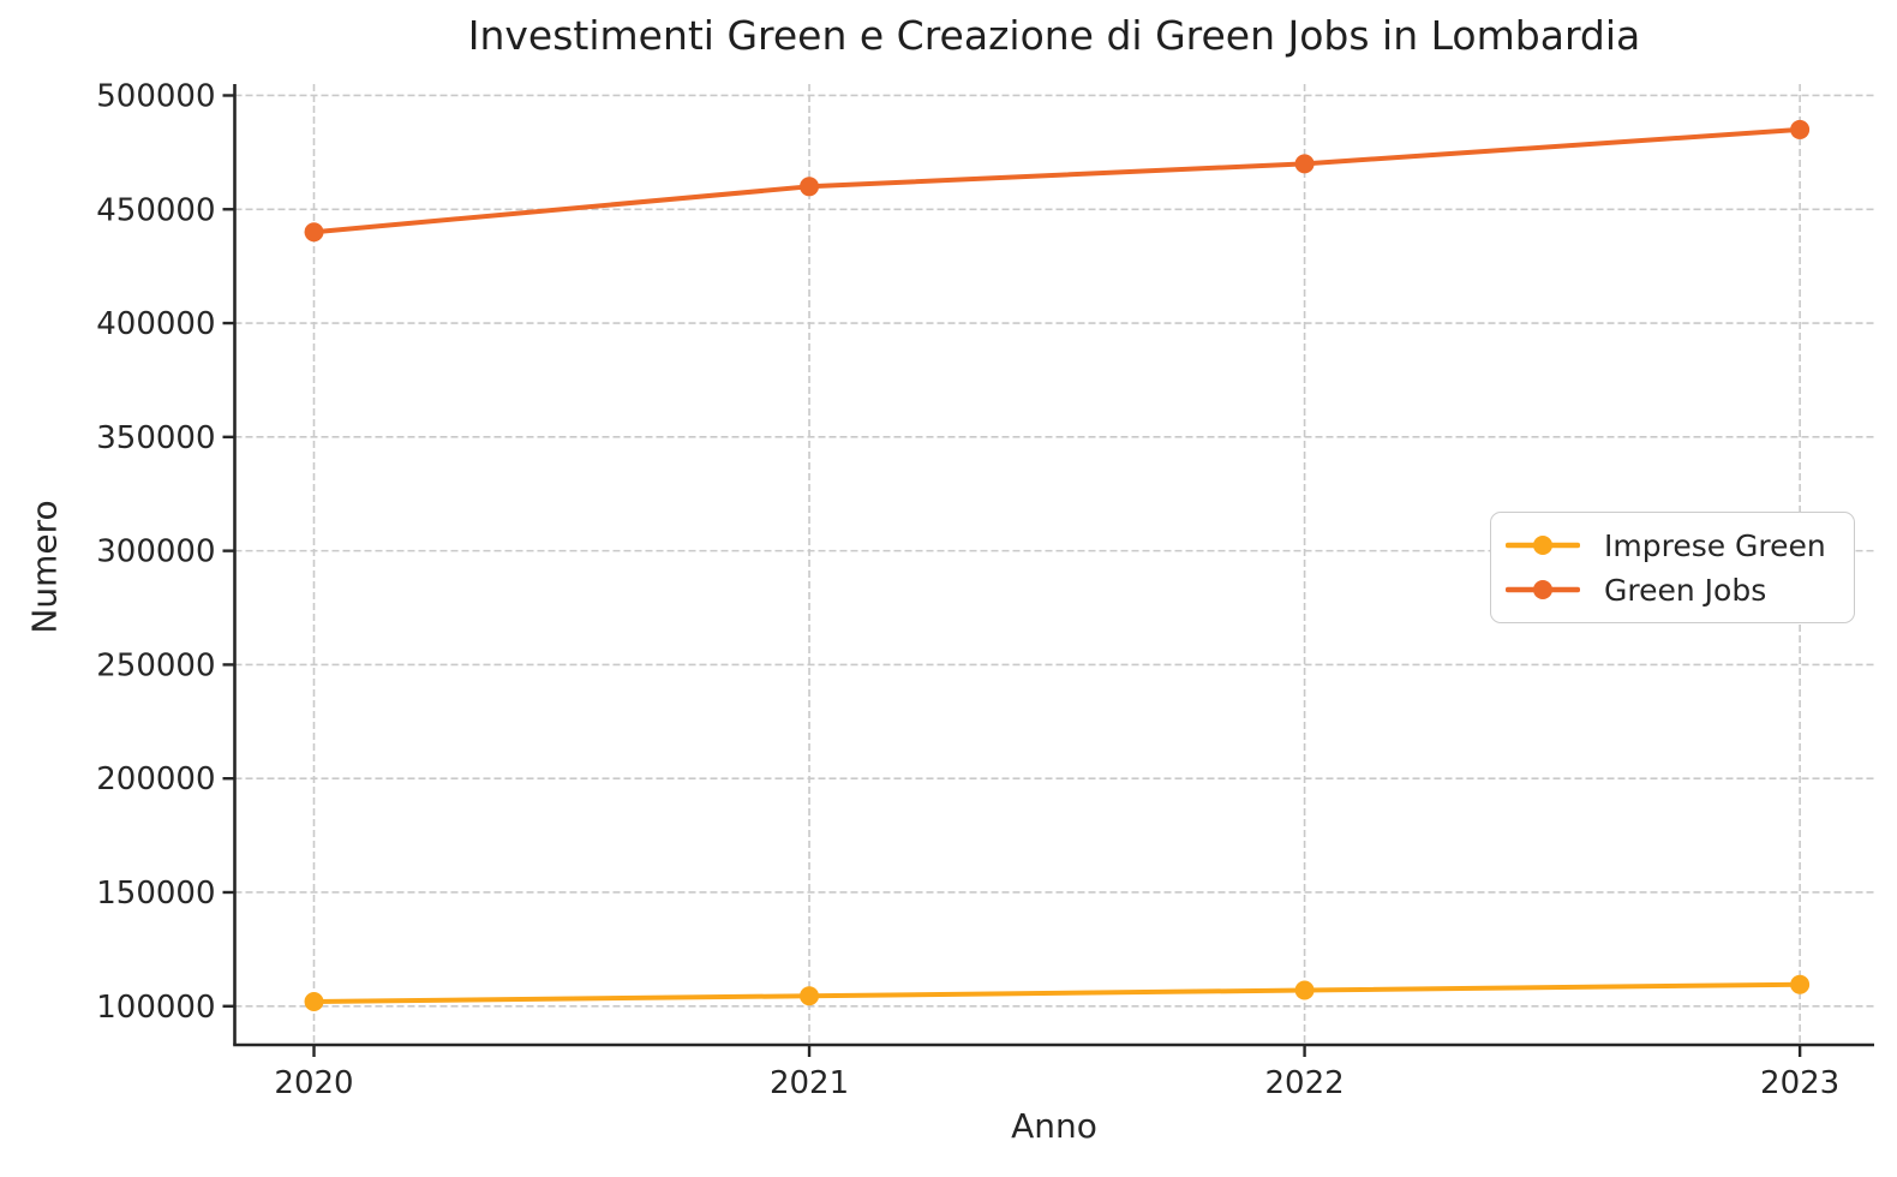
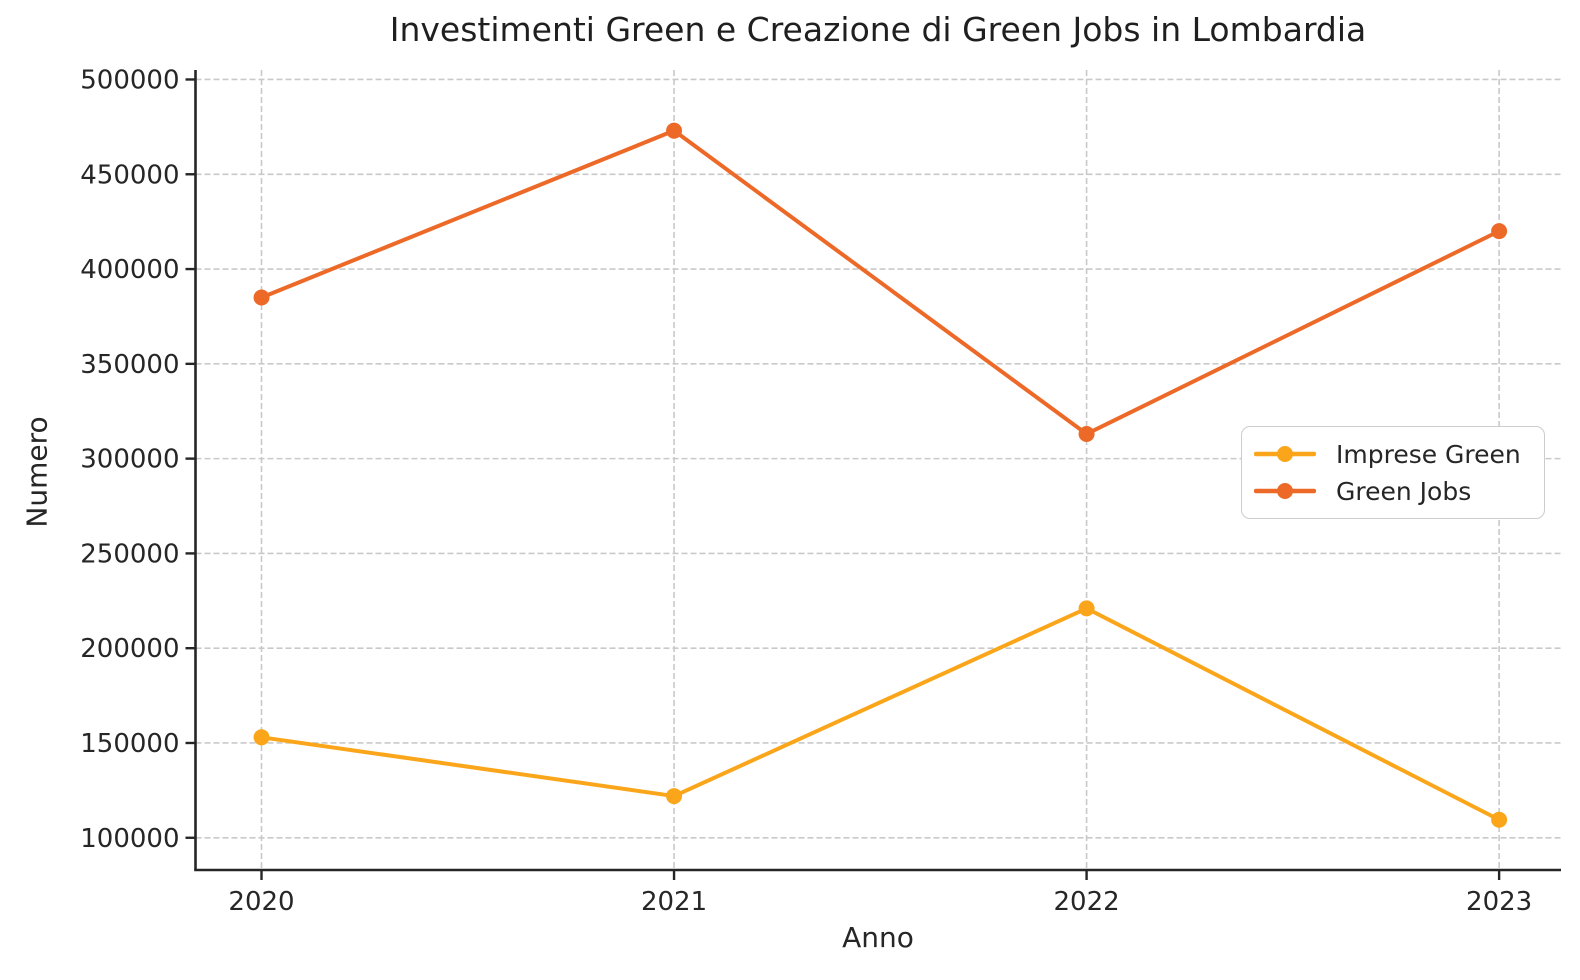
Imprese Green/2020: 102000 -> 153000
Green Jobs/2020: 440000 -> 385000
Imprese Green/2021: 104000 -> 122000
Green Jobs/2021: 460000 -> 473000
Imprese Green/2022: 107000 -> 221000
Green Jobs/2022: 470000 -> 313000
Green Jobs/2023: 485000 -> 420000
